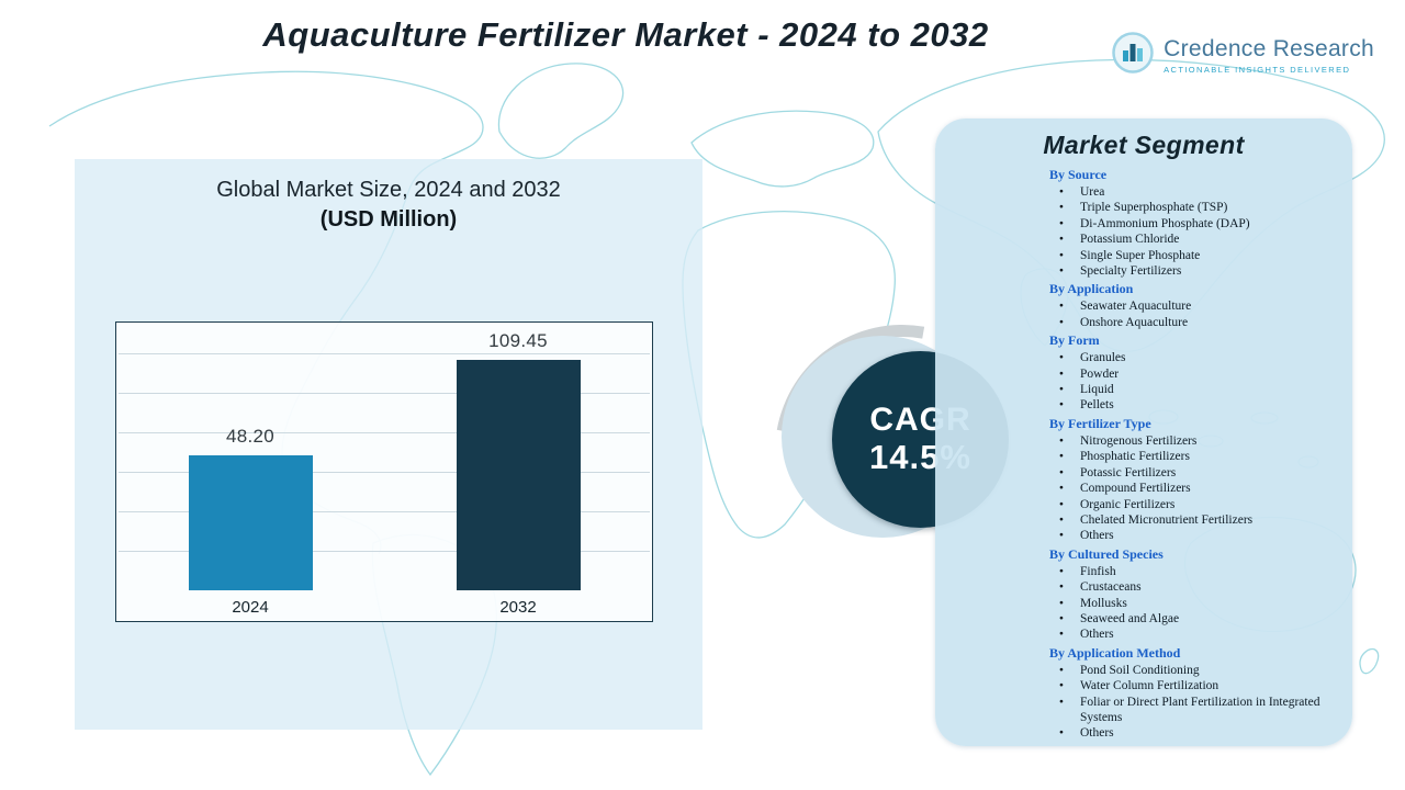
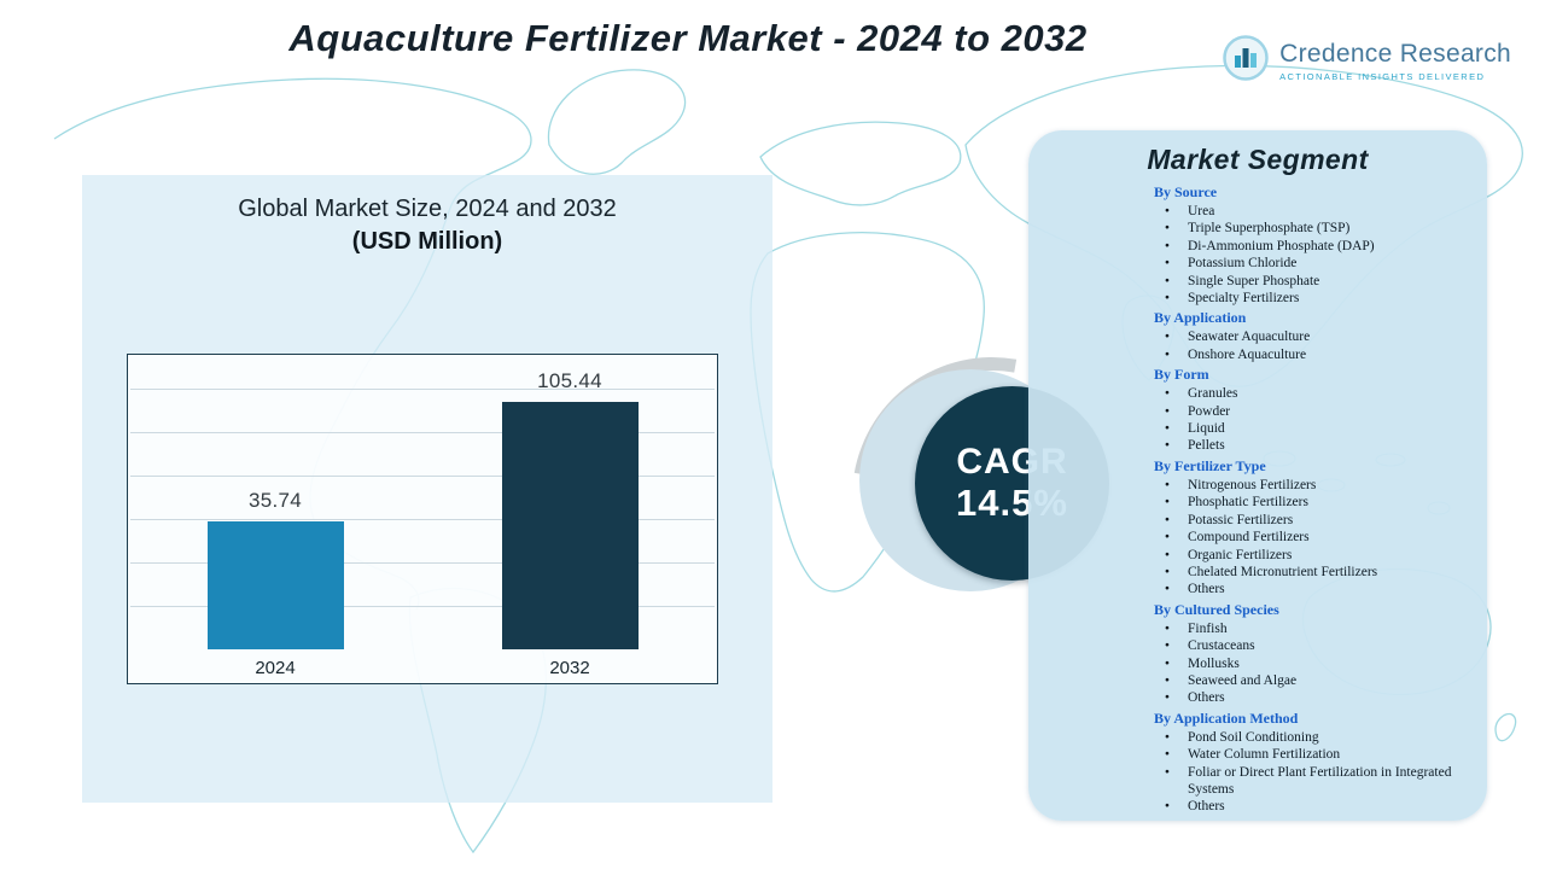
2024: 48.20 -> 35.74
2032: 109.45 -> 105.44
